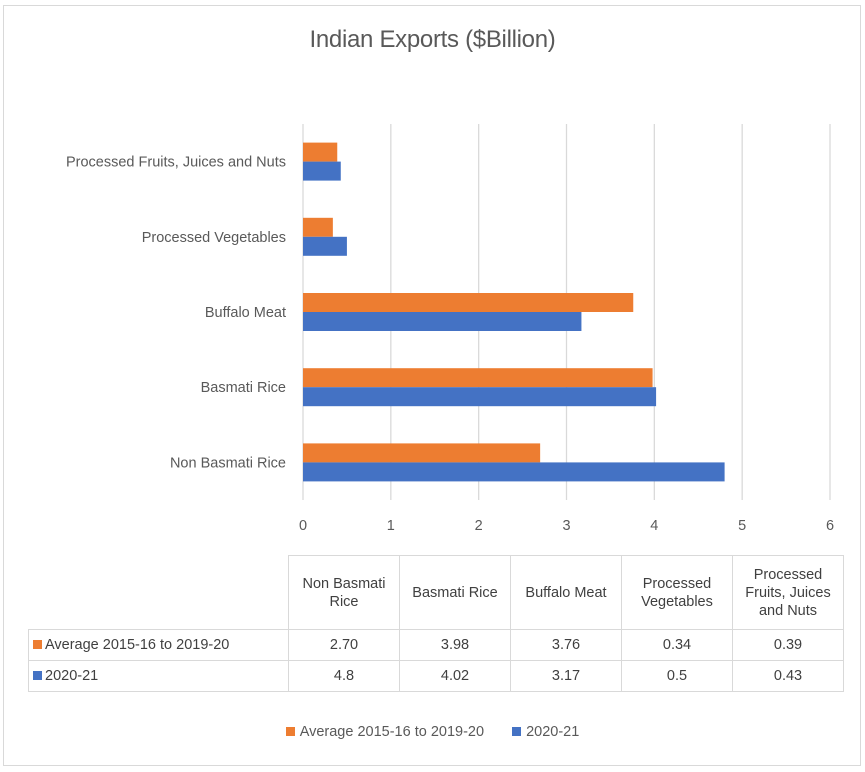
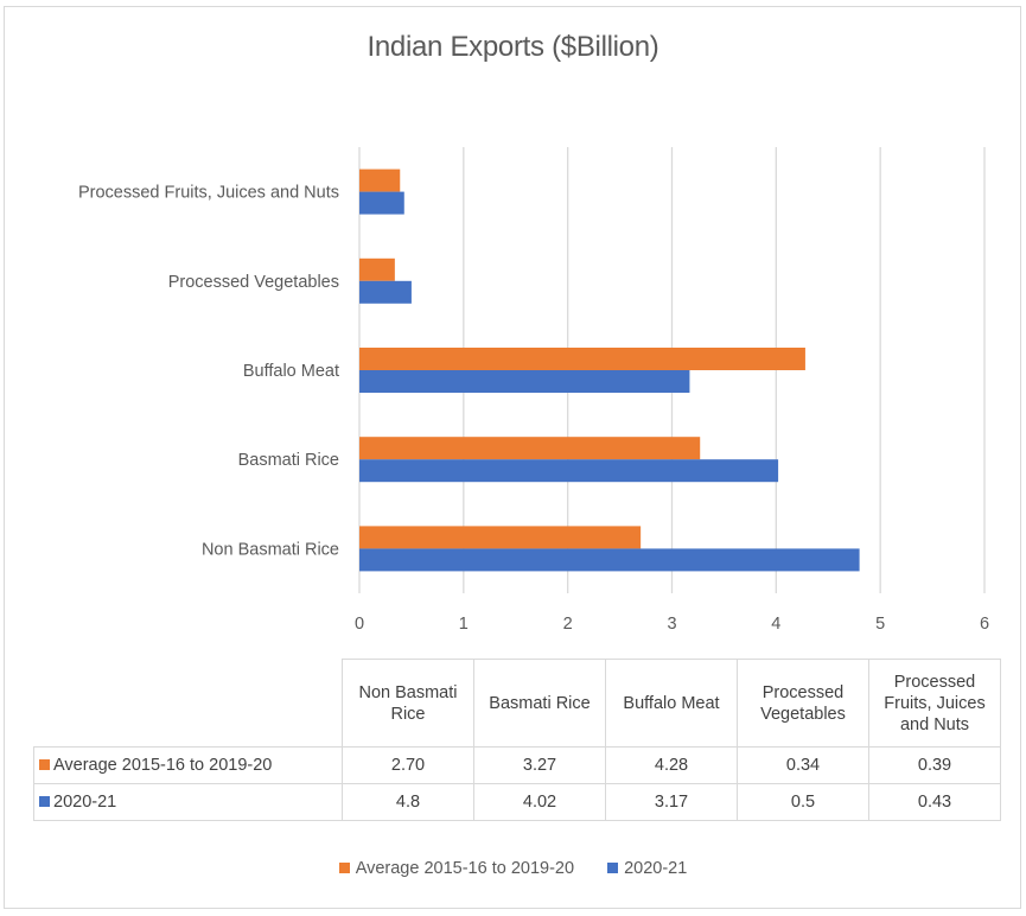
Average 2015-16 to 2019-20/Basmati Rice: 3.98 -> 3.27
Average 2015-16 to 2019-20/Buffalo Meat: 3.76 -> 4.28
